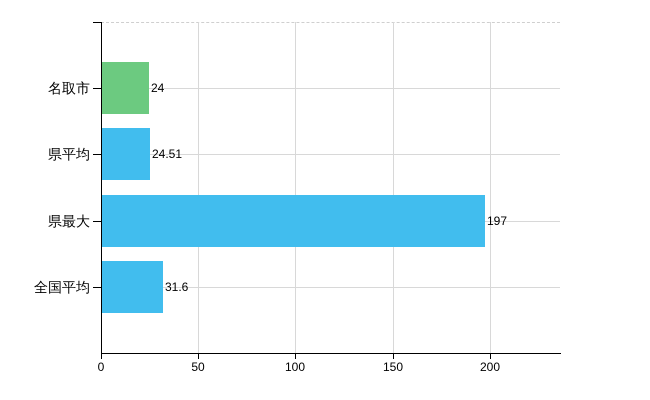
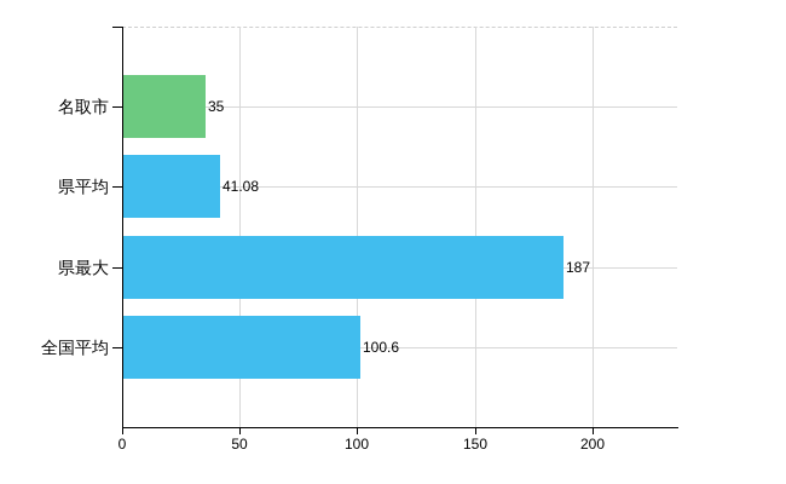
名取市: 24 -> 35
県平均: 24.51 -> 41.08
県最大: 197 -> 187
全国平均: 31.6 -> 100.6
